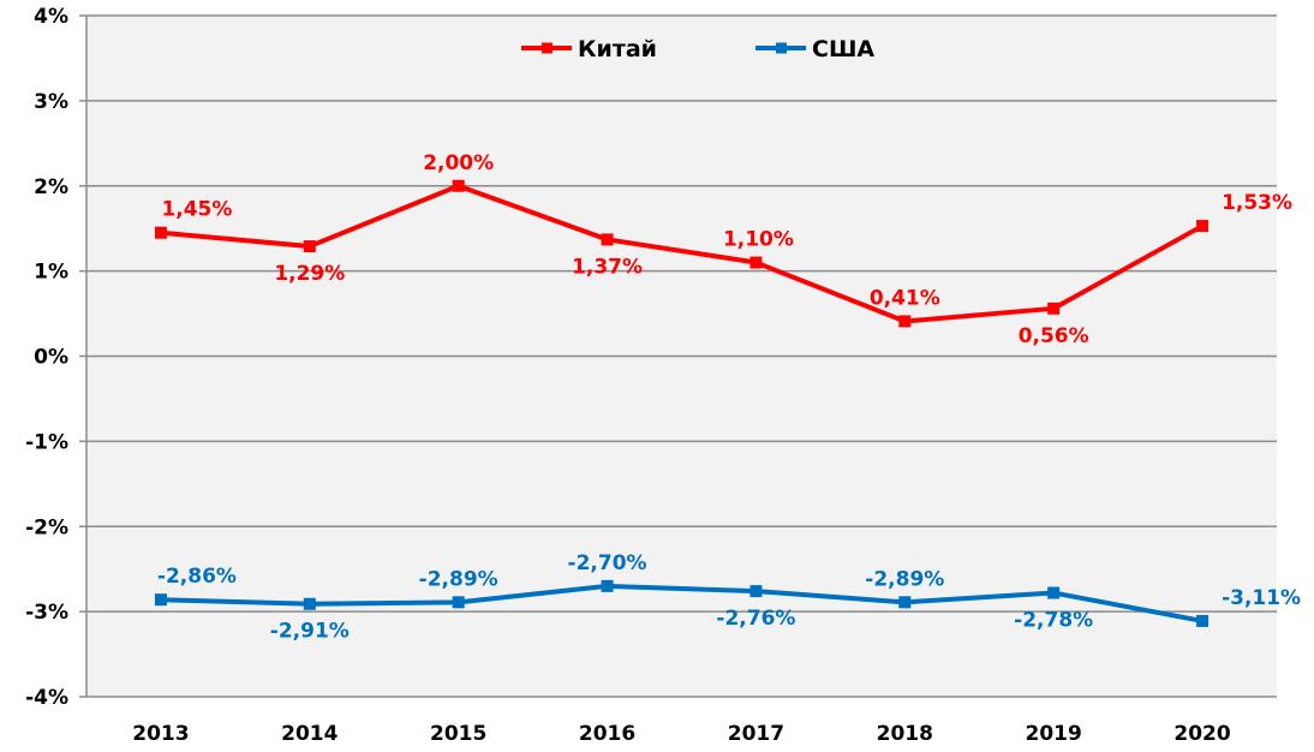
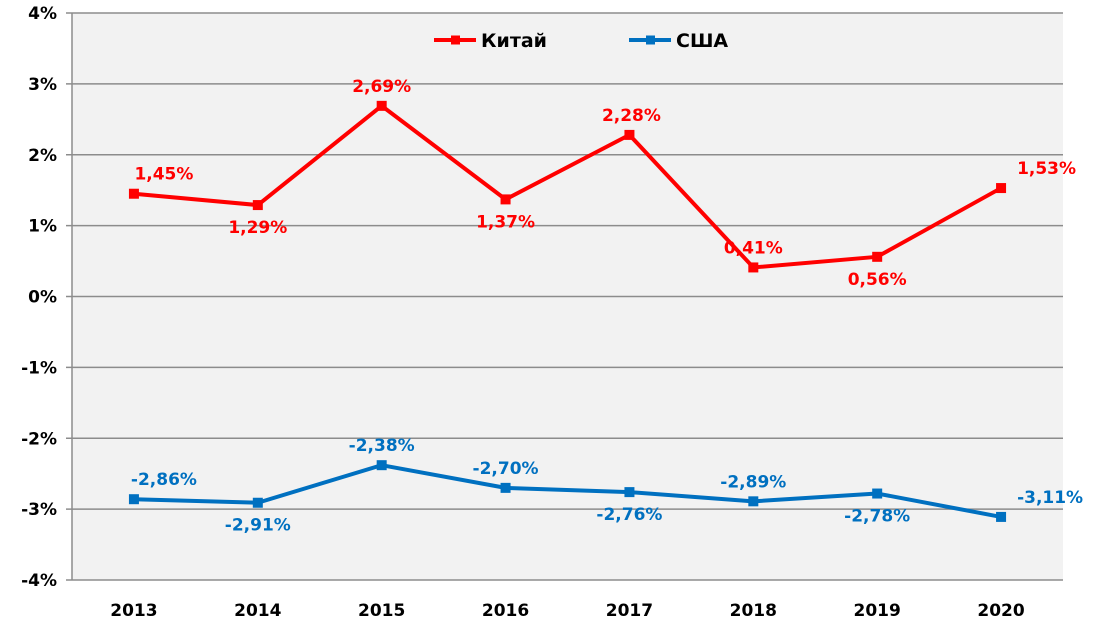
Китай/2015: 2,00% -> 2,69%
США/2015: -2,89% -> -2,38%
Китай/2017: 1,10% -> 2,28%
